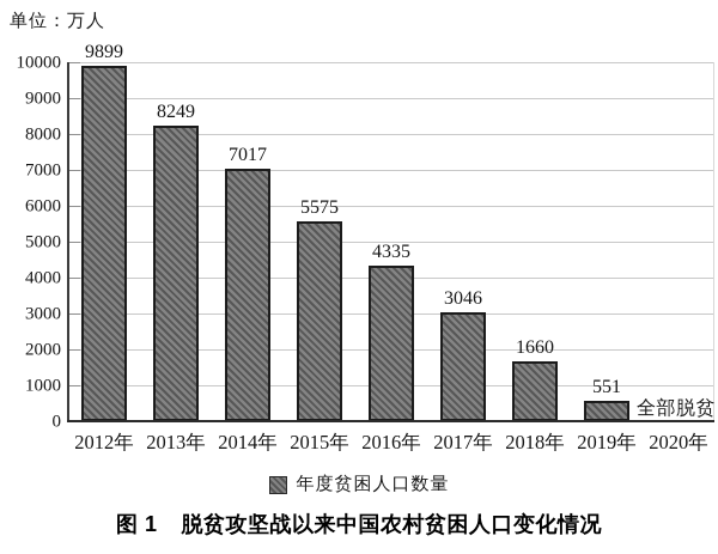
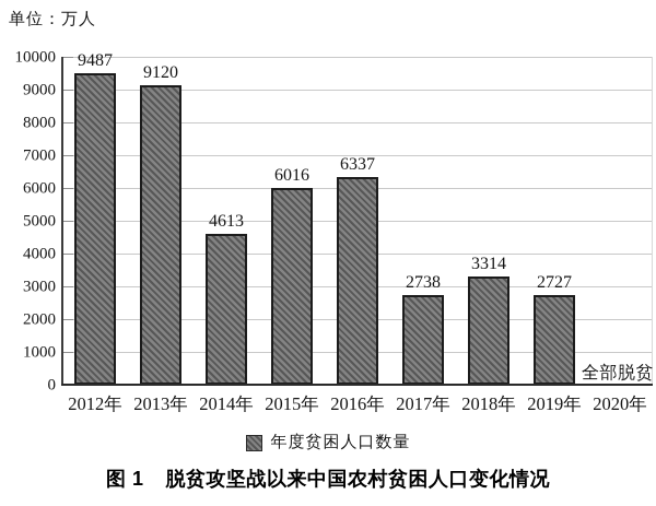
2012年: 9899 -> 9487
2013年: 8249 -> 9120
2014年: 7017 -> 4613
2015年: 5575 -> 6016
2016年: 4335 -> 6337
2017年: 3046 -> 2738
2018年: 1660 -> 3314
2019年: 551 -> 2727
